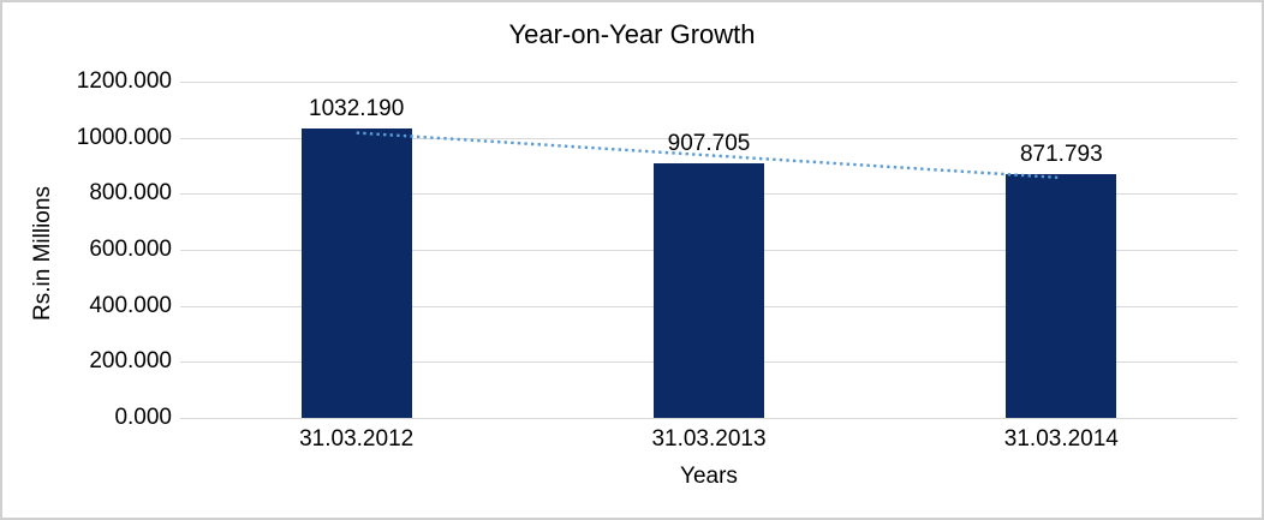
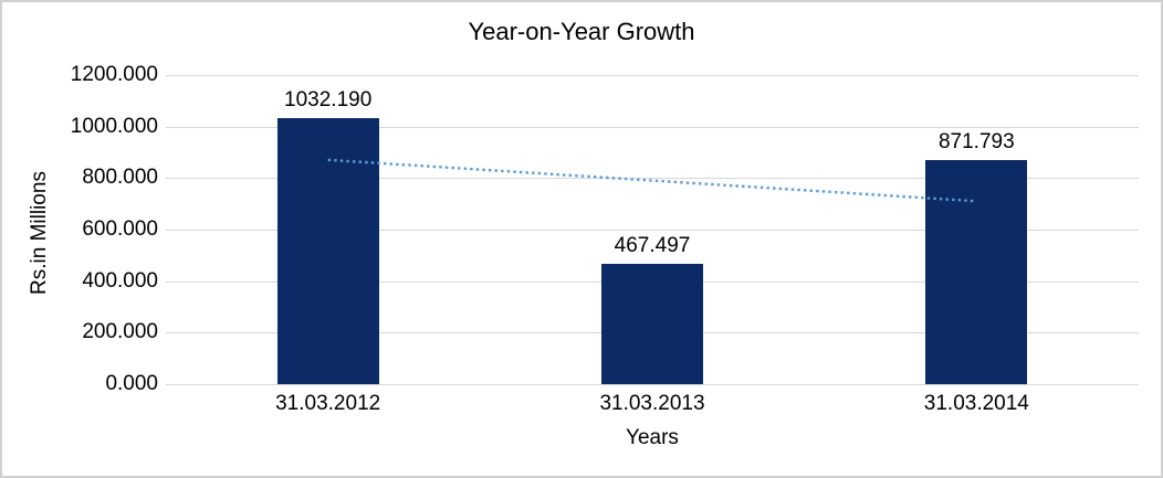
31.03.2013: 907.705 -> 467.497
